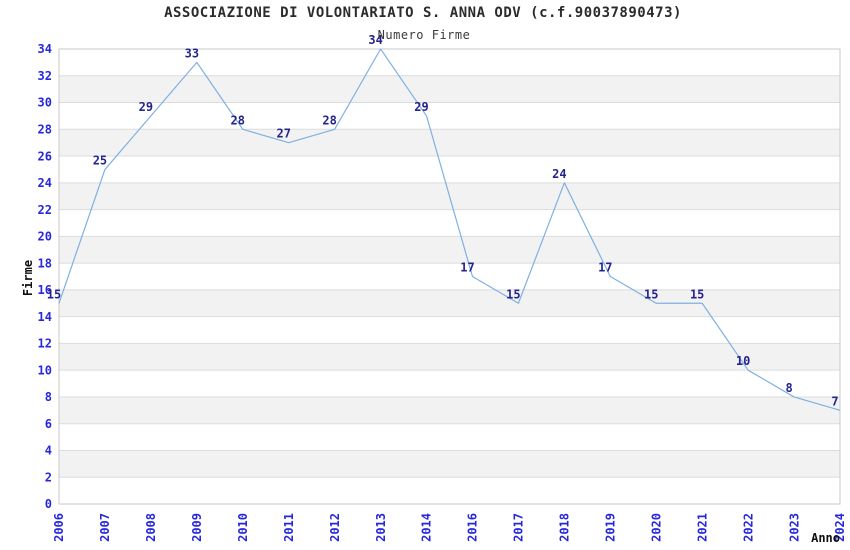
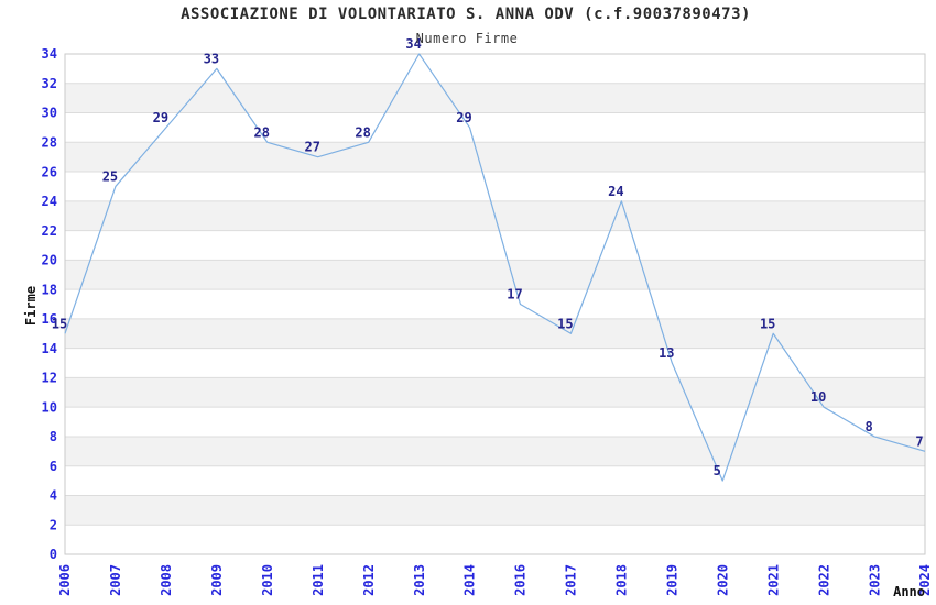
2019: 17 -> 13
2020: 15 -> 5
